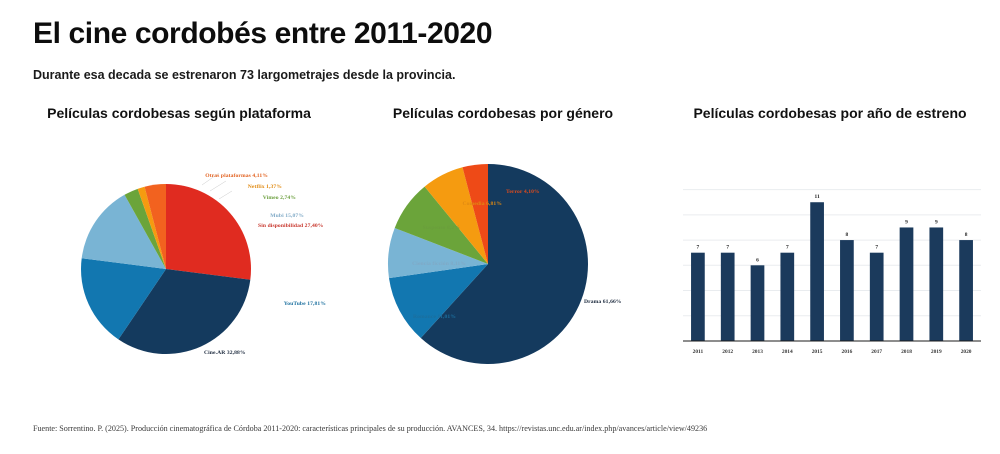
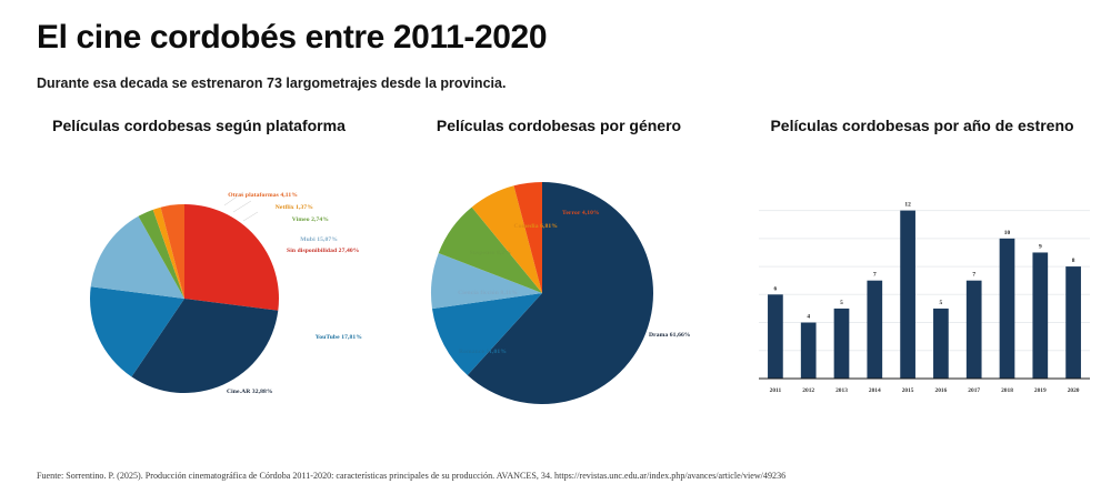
Películas cordobesas por año de estreno/2011: 7 -> 6
Películas cordobesas por año de estreno/2012: 7 -> 4
Películas cordobesas por año de estreno/2013: 6 -> 5
Películas cordobesas por año de estreno/2015: 11 -> 12
Películas cordobesas por año de estreno/2016: 8 -> 5
Películas cordobesas por año de estreno/2018: 9 -> 10
